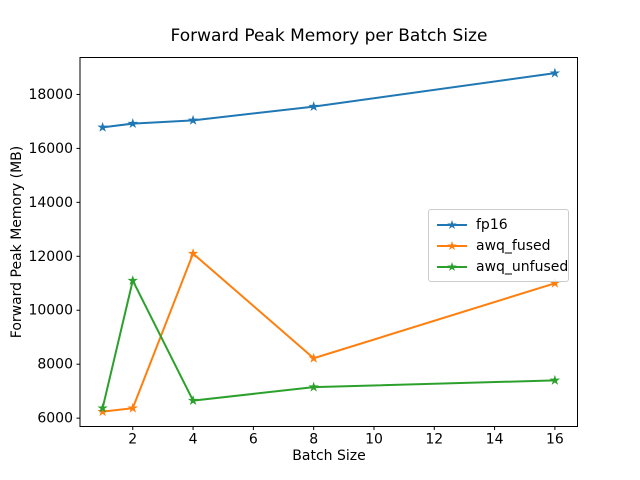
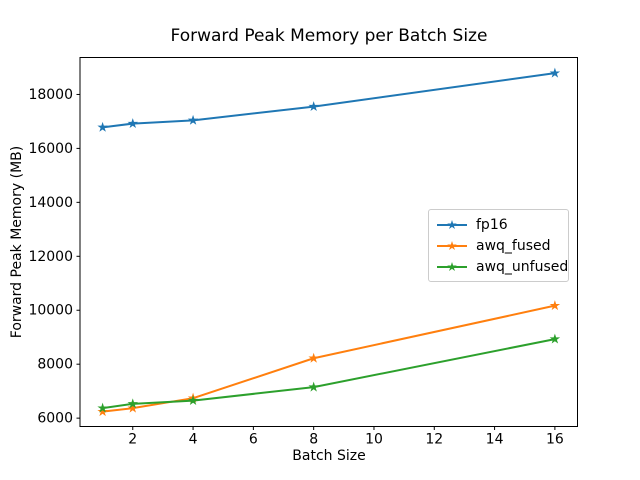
awq_unfused/2: 11100 -> 6500
awq_fused/4: 12100 -> 6700
awq_fused/16: 11000 -> 10200
awq_unfused/16: 7400 -> 8900
